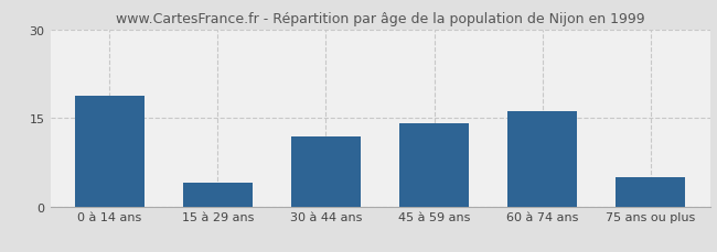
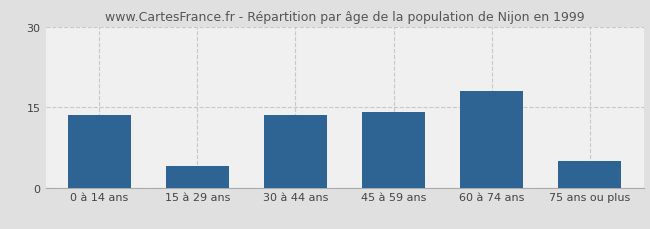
0 à 14 ans: 18.8 -> 13.5
30 à 44 ans: 11.8 -> 13.5
60 à 74 ans: 16.2 -> 18.0
